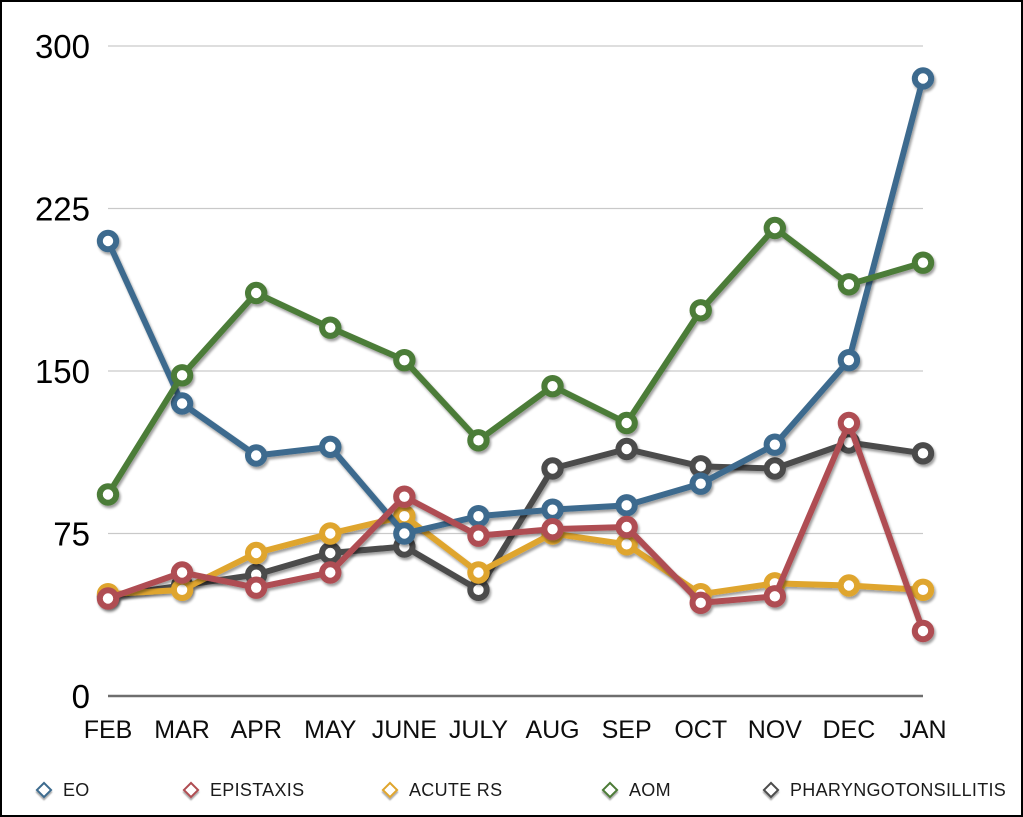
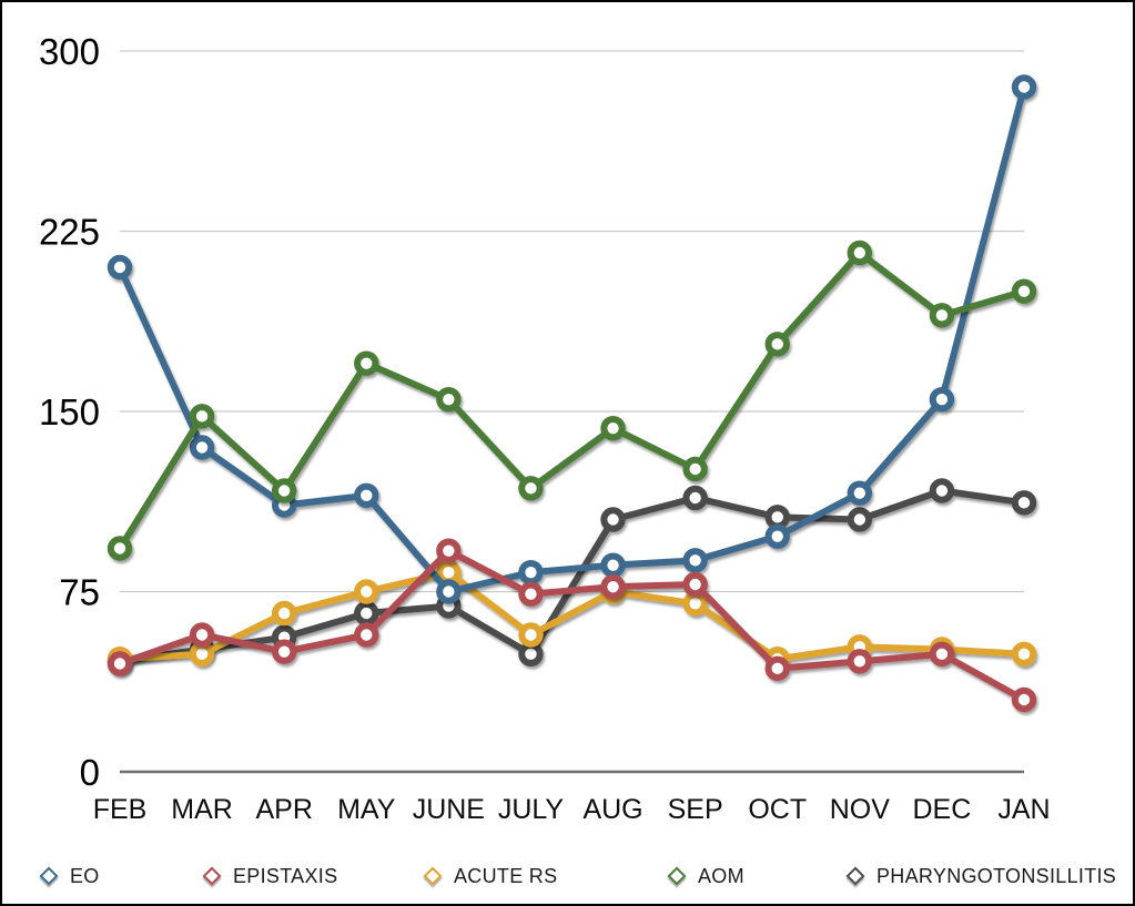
AOM/APR: 186 -> 117
EPISTAXIS/DEC: 126 -> 49
